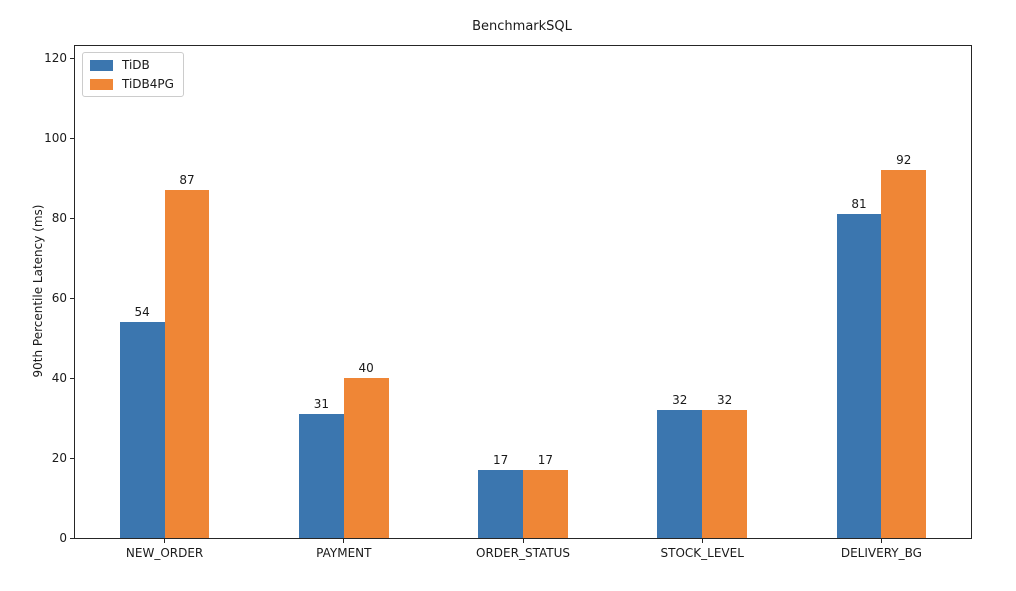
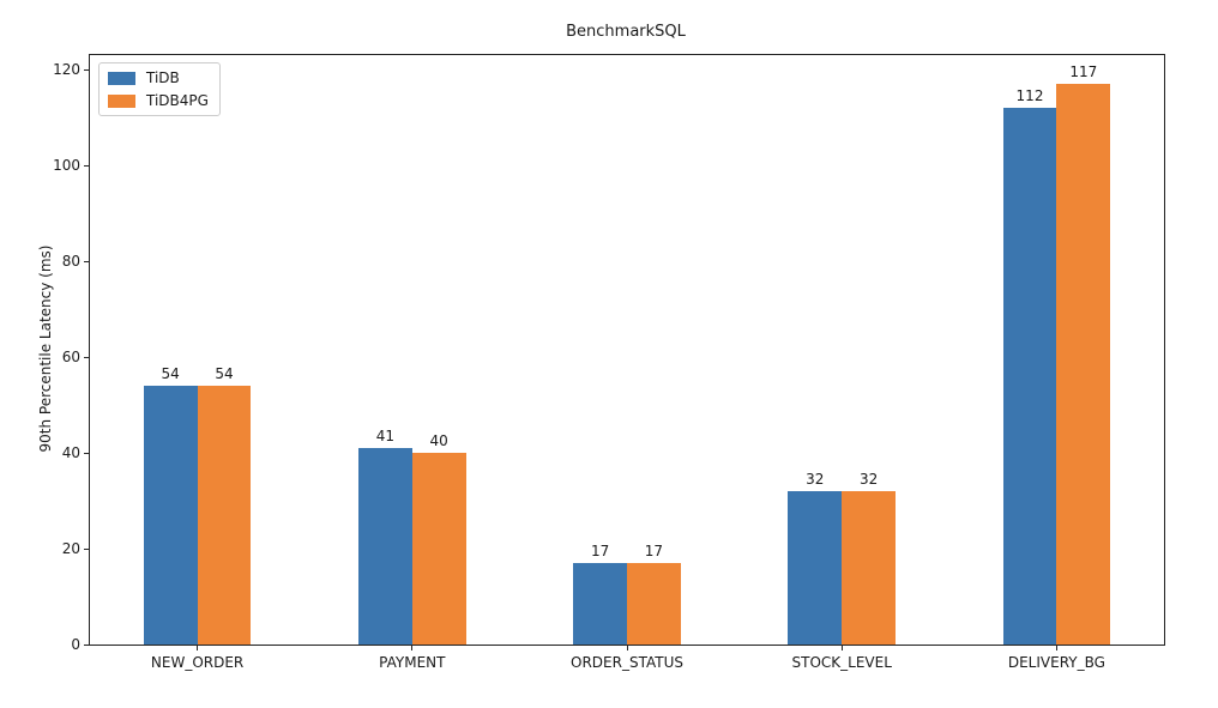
TiDB4PG/NEW_ORDER: 87 -> 54
TiDB/PAYMENT: 31 -> 41
TiDB/DELIVERY_BG: 81 -> 112
TiDB4PG/DELIVERY_BG: 92 -> 117
